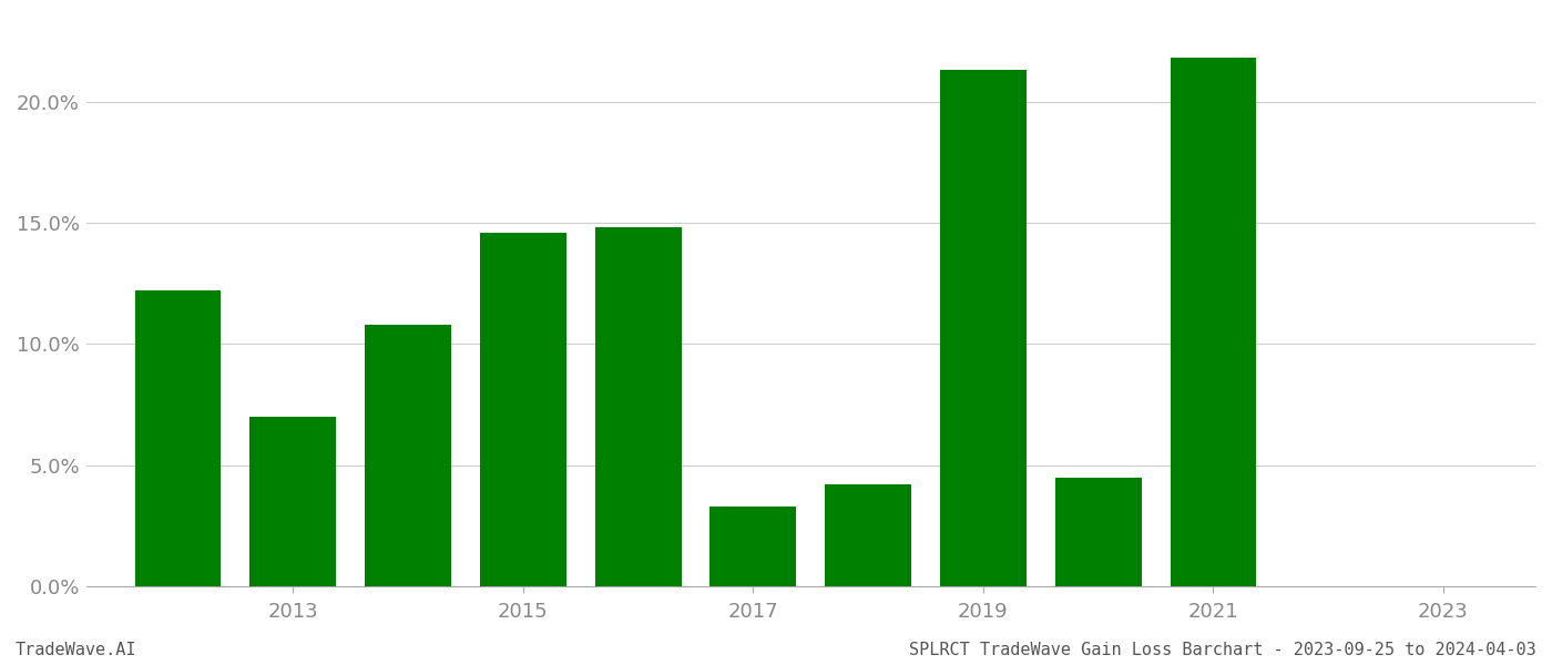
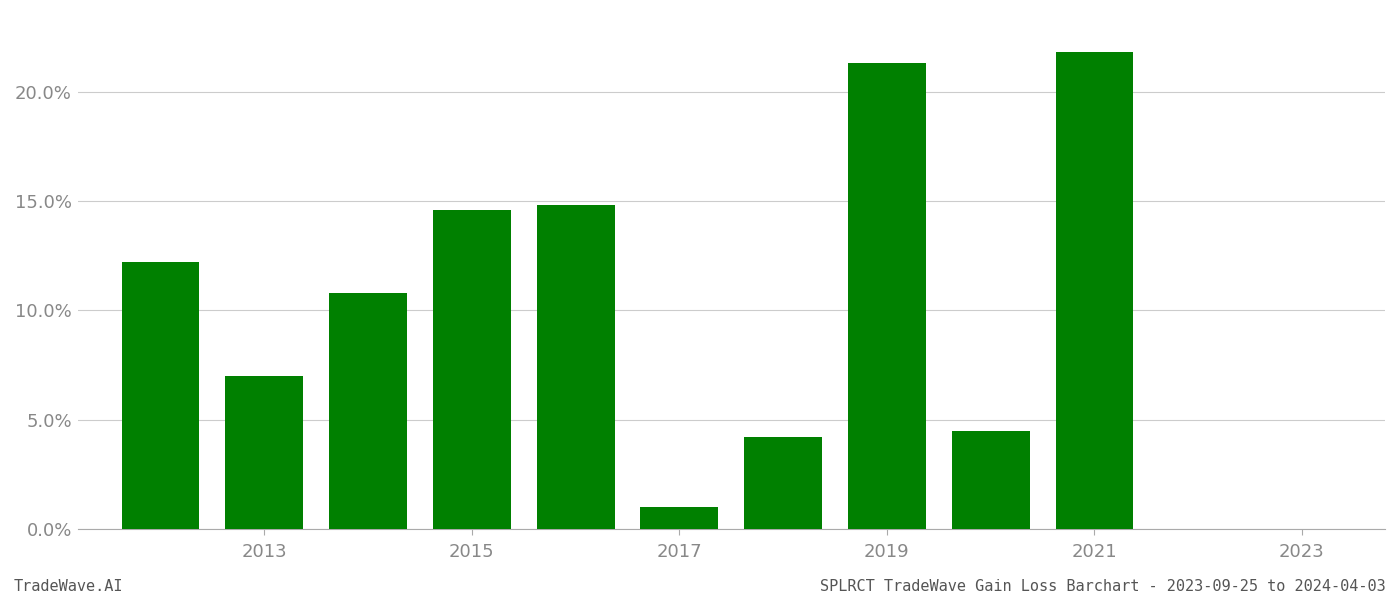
2017: 3.3% -> 1.0%
